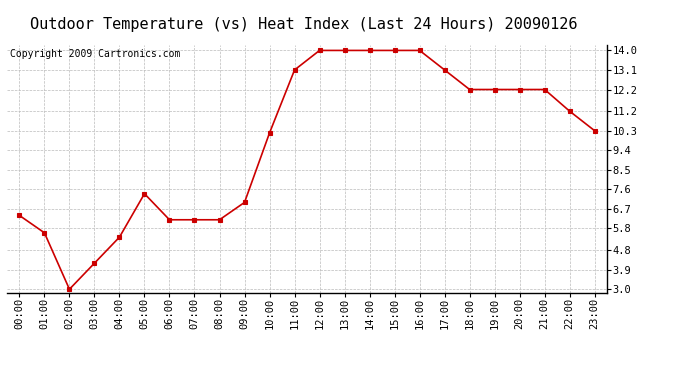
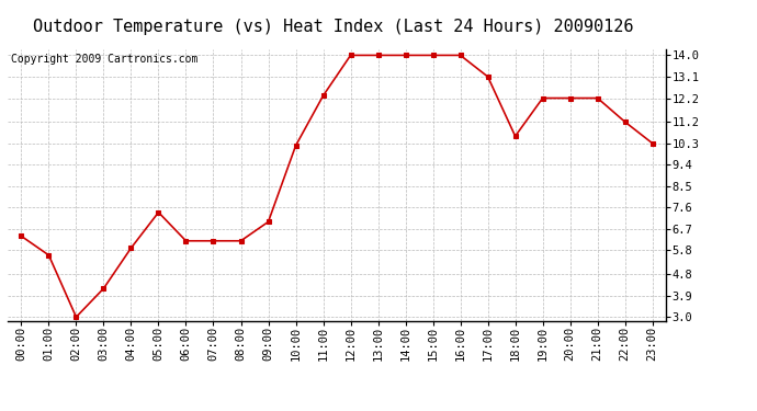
04:00: 5.4 -> 5.9
11:00: 13.1 -> 12.3
18:00: 12.2 -> 10.6
